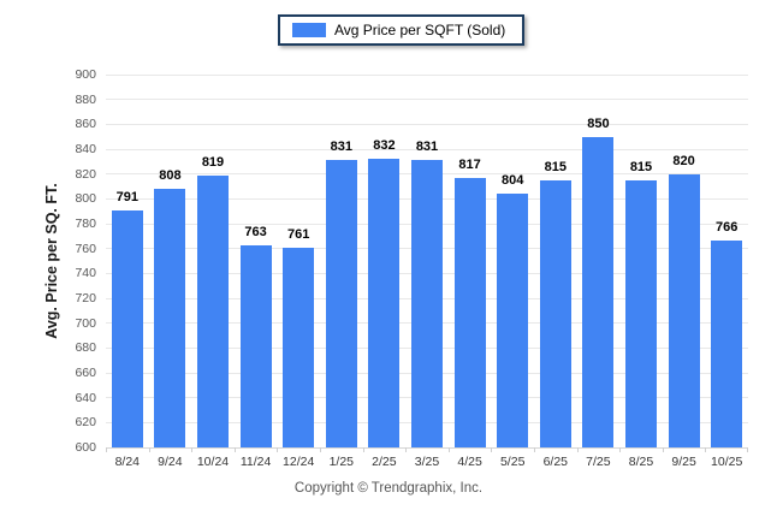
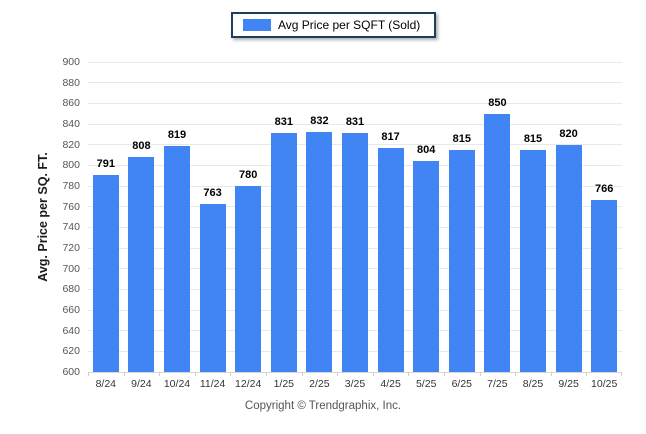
12/24: 761 -> 780
